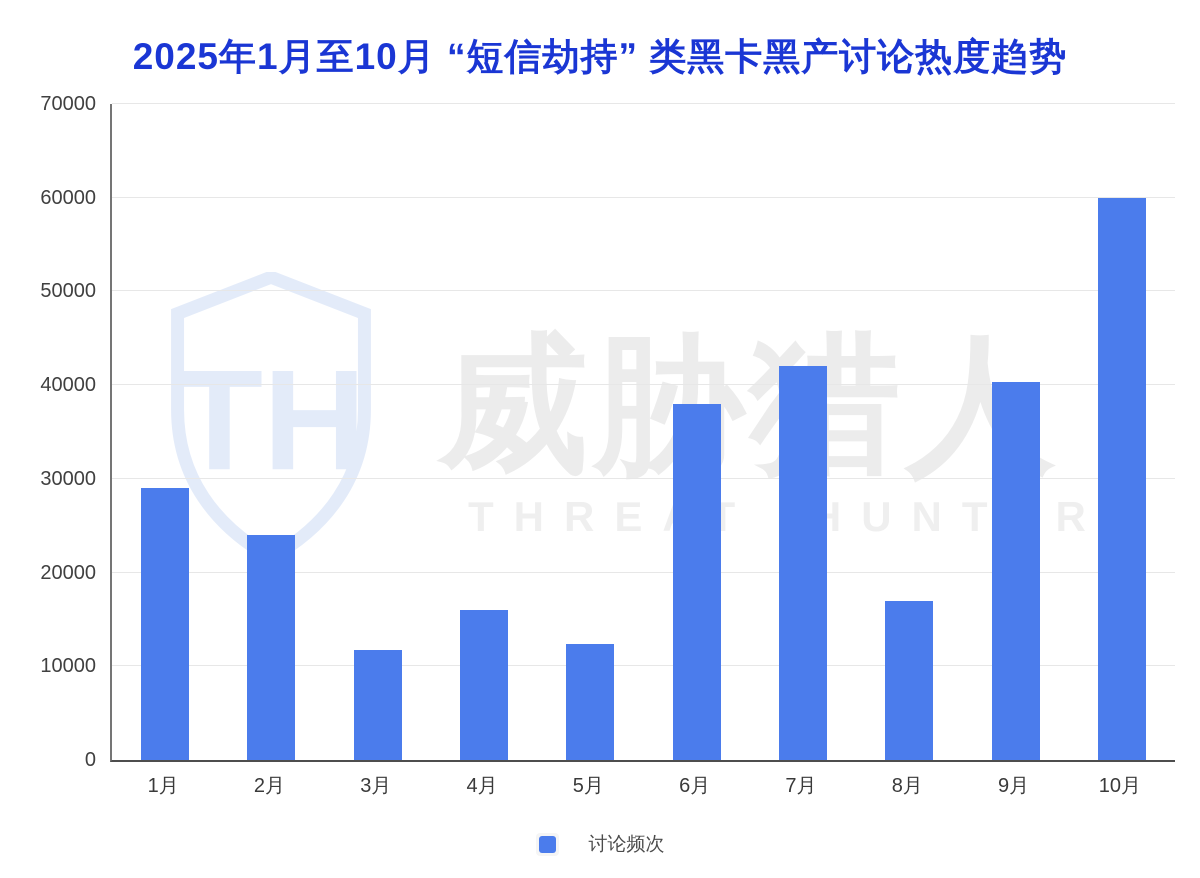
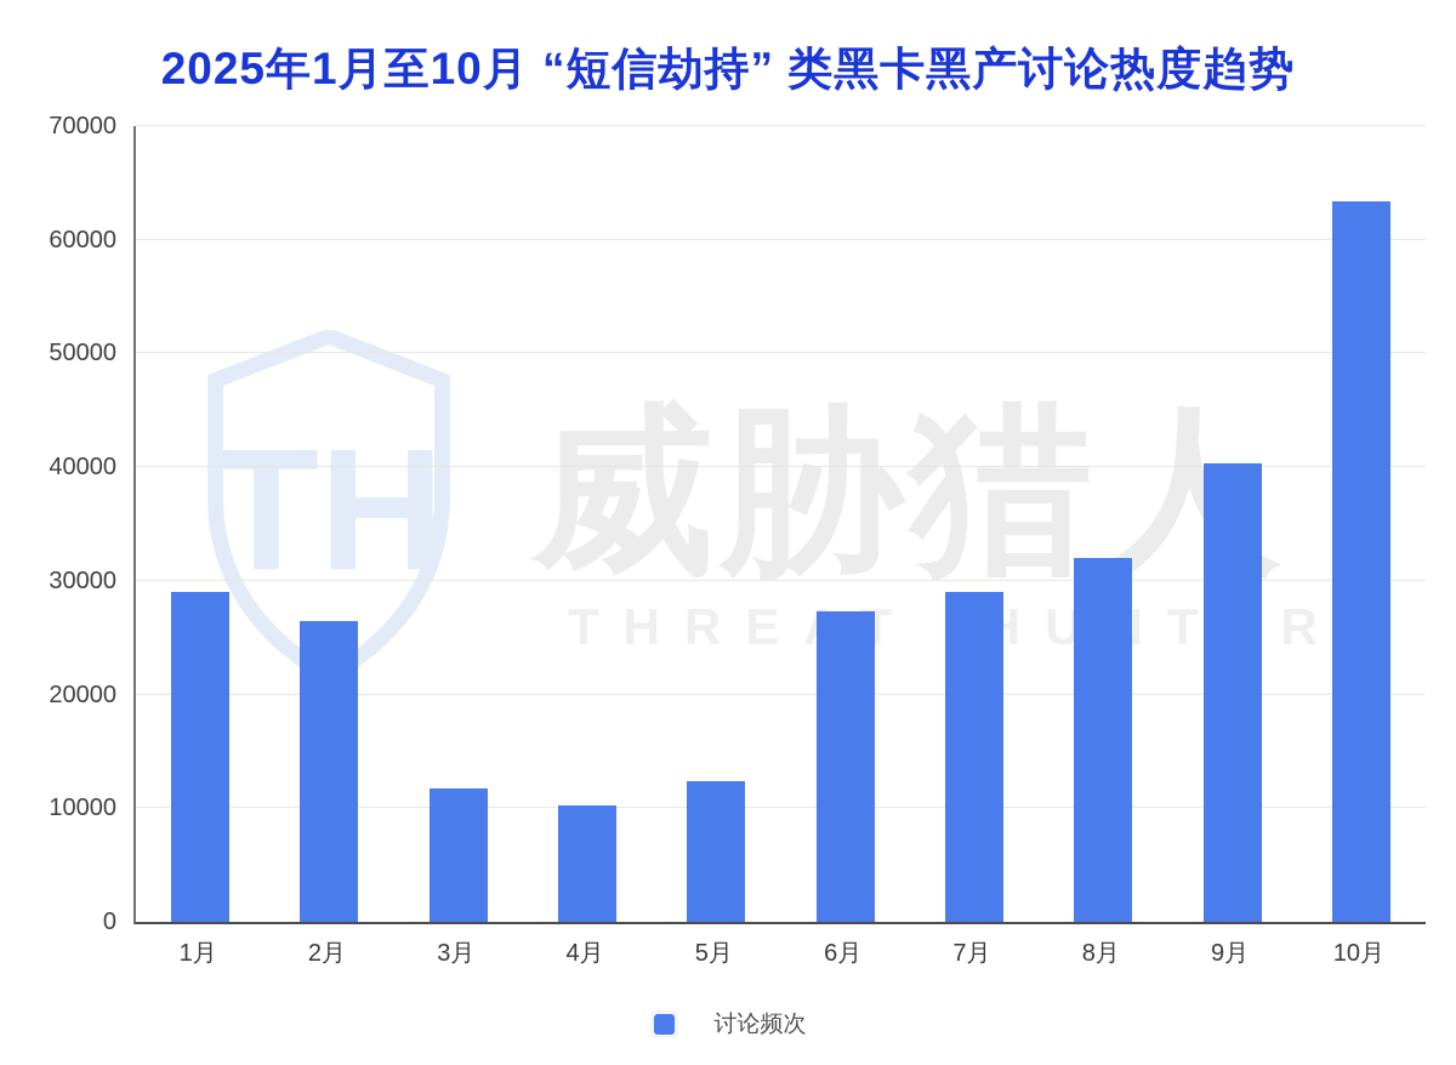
2月: 24000 -> 26000
4月: 16000 -> 10000
6月: 38000 -> 27000
7月: 42000 -> 29000
8月: 17000 -> 32000
10月: 60000 -> 63000
